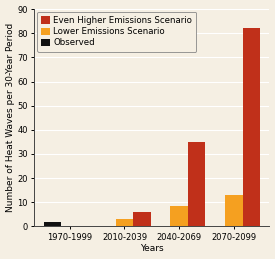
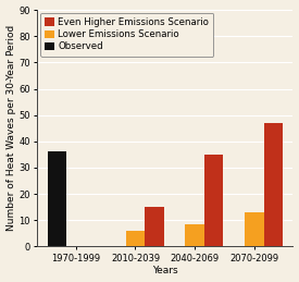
Observed/1970-1999: 2 -> 36
Lower Emissions Scenario/2010-2039: 3.0 -> 6.0
Even Higher Emissions Scenario/2010-2039: 6 -> 15
Even Higher Emissions Scenario/2070-2099: 82 -> 47
